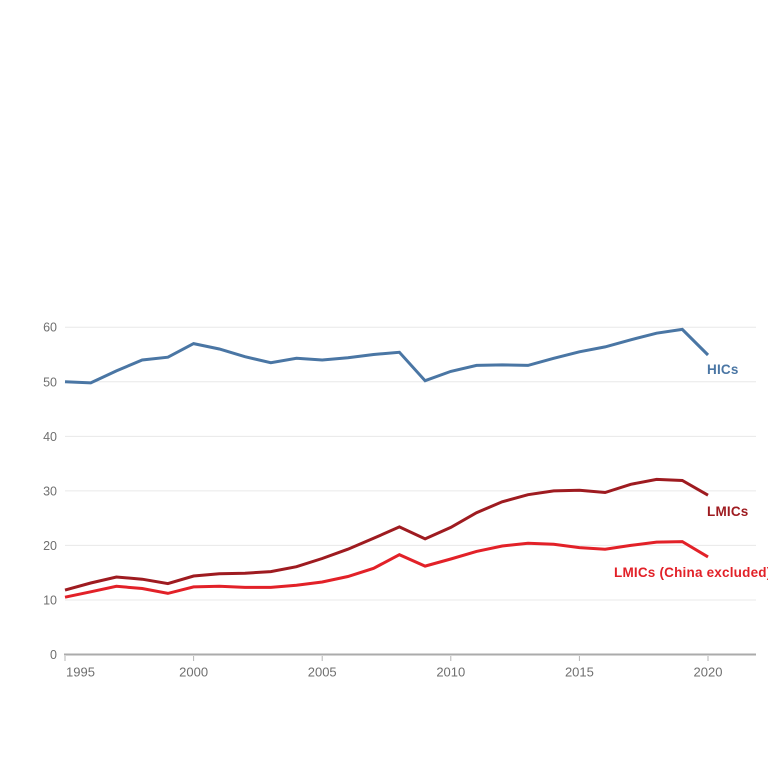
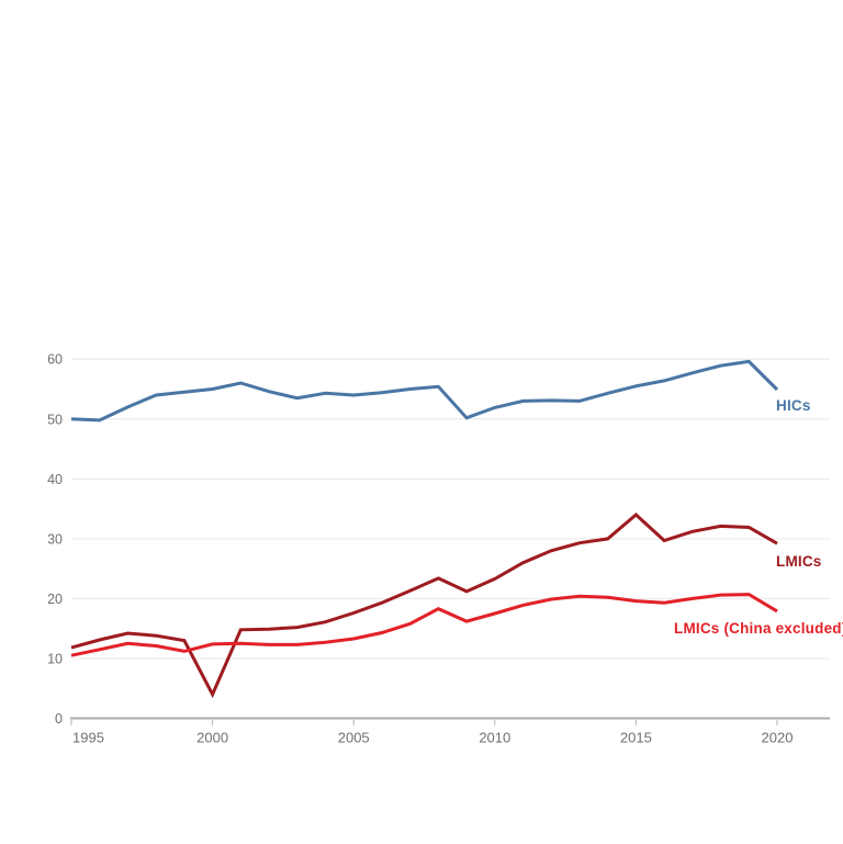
HICs/2000: 57 -> 55
LMICs/2000: 14 -> 4
LMICs/2015: 30 -> 34
